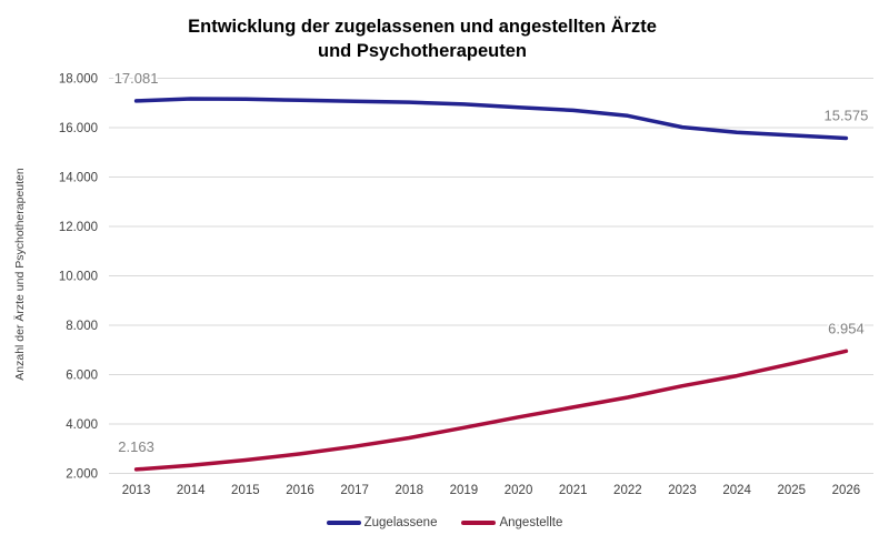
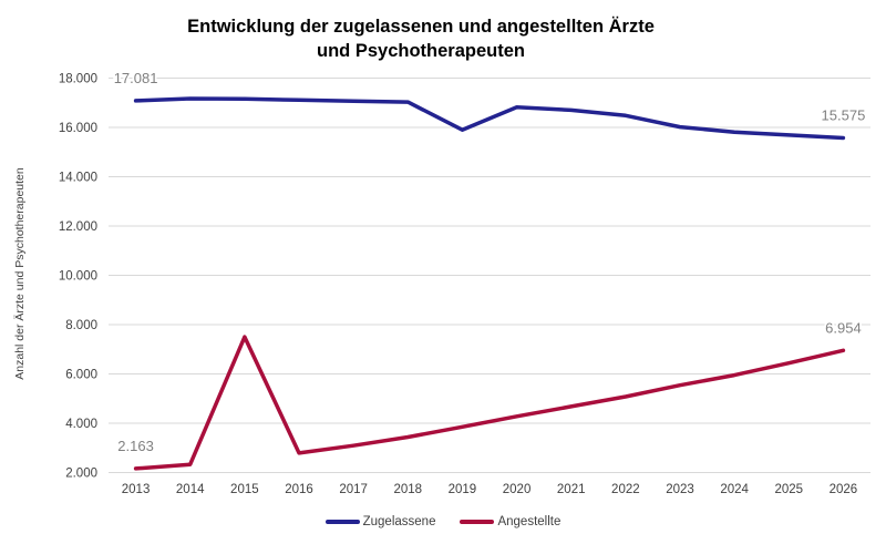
Angestellte/2015: 2500 -> 7500
Zugelassene/2019: 17000 -> 15900
